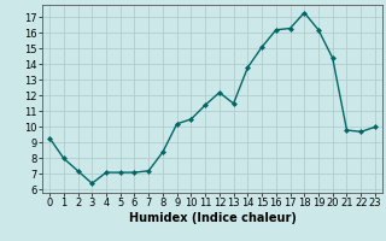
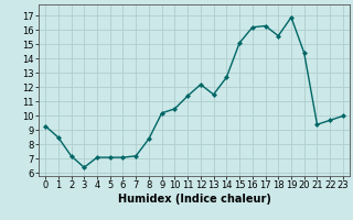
1: 8.0 -> 8.5
14: 13.8 -> 12.7
18: 17.3 -> 15.6
19: 16.2 -> 16.9
21: 9.8 -> 9.4
